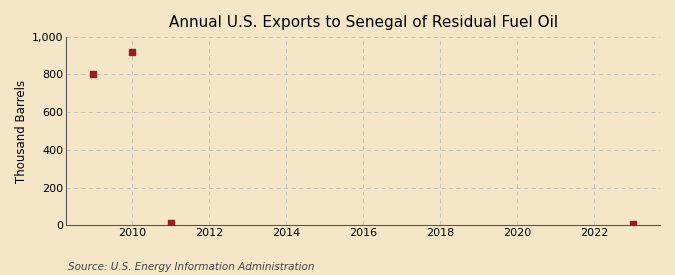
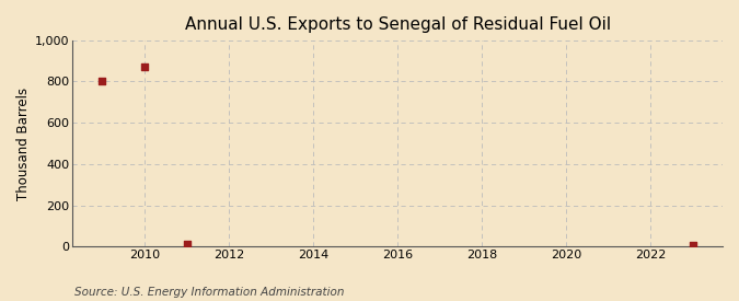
2010: 920 -> 870
